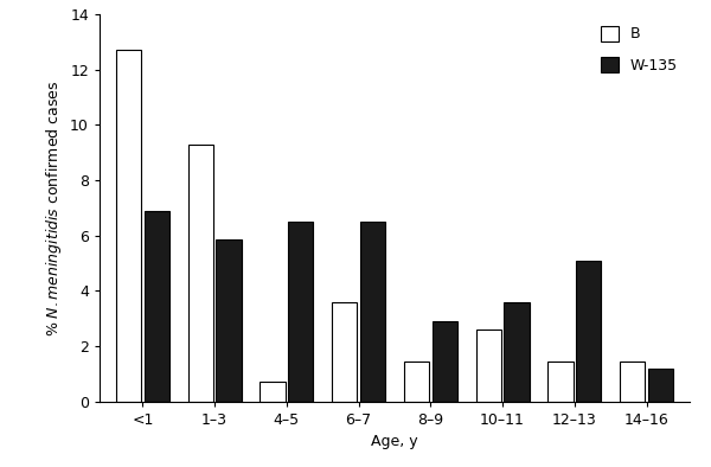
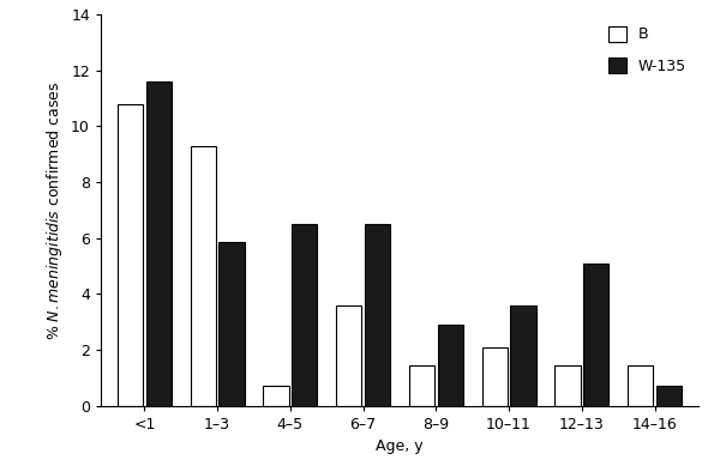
B/<1: 12.70 -> 10.80
W-135/<1: 6.90 -> 11.60
B/10–11: 2.60 -> 2.10
W-135/14–16: 1.20 -> 0.70
